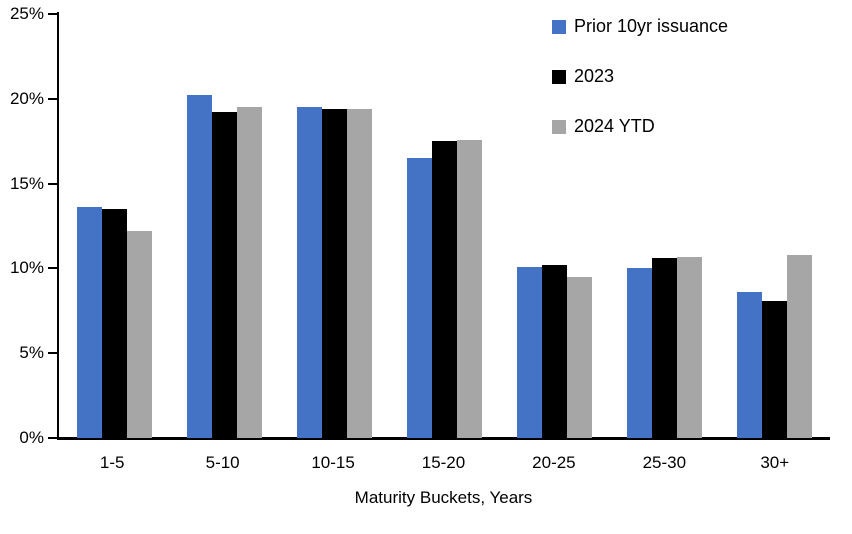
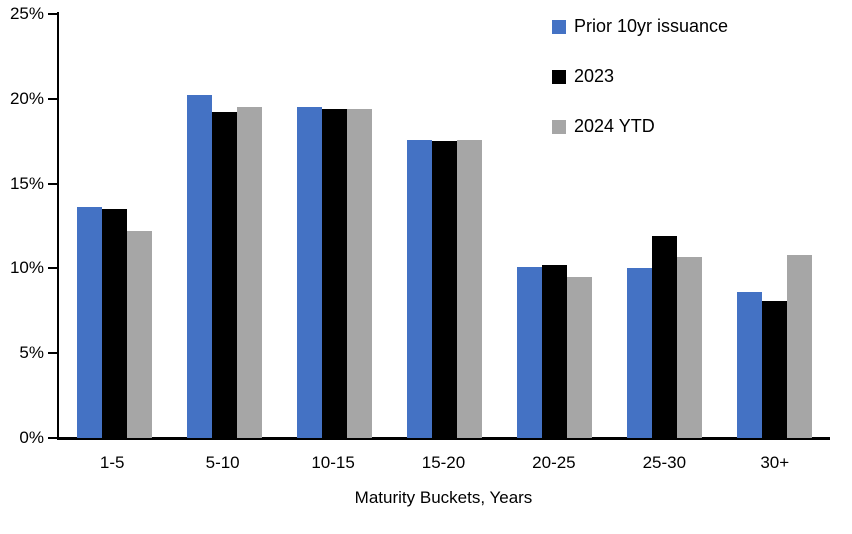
Prior 10yr issuance/15-20: 16.5% -> 17.6%
2023/25-30: 10.6% -> 11.9%
